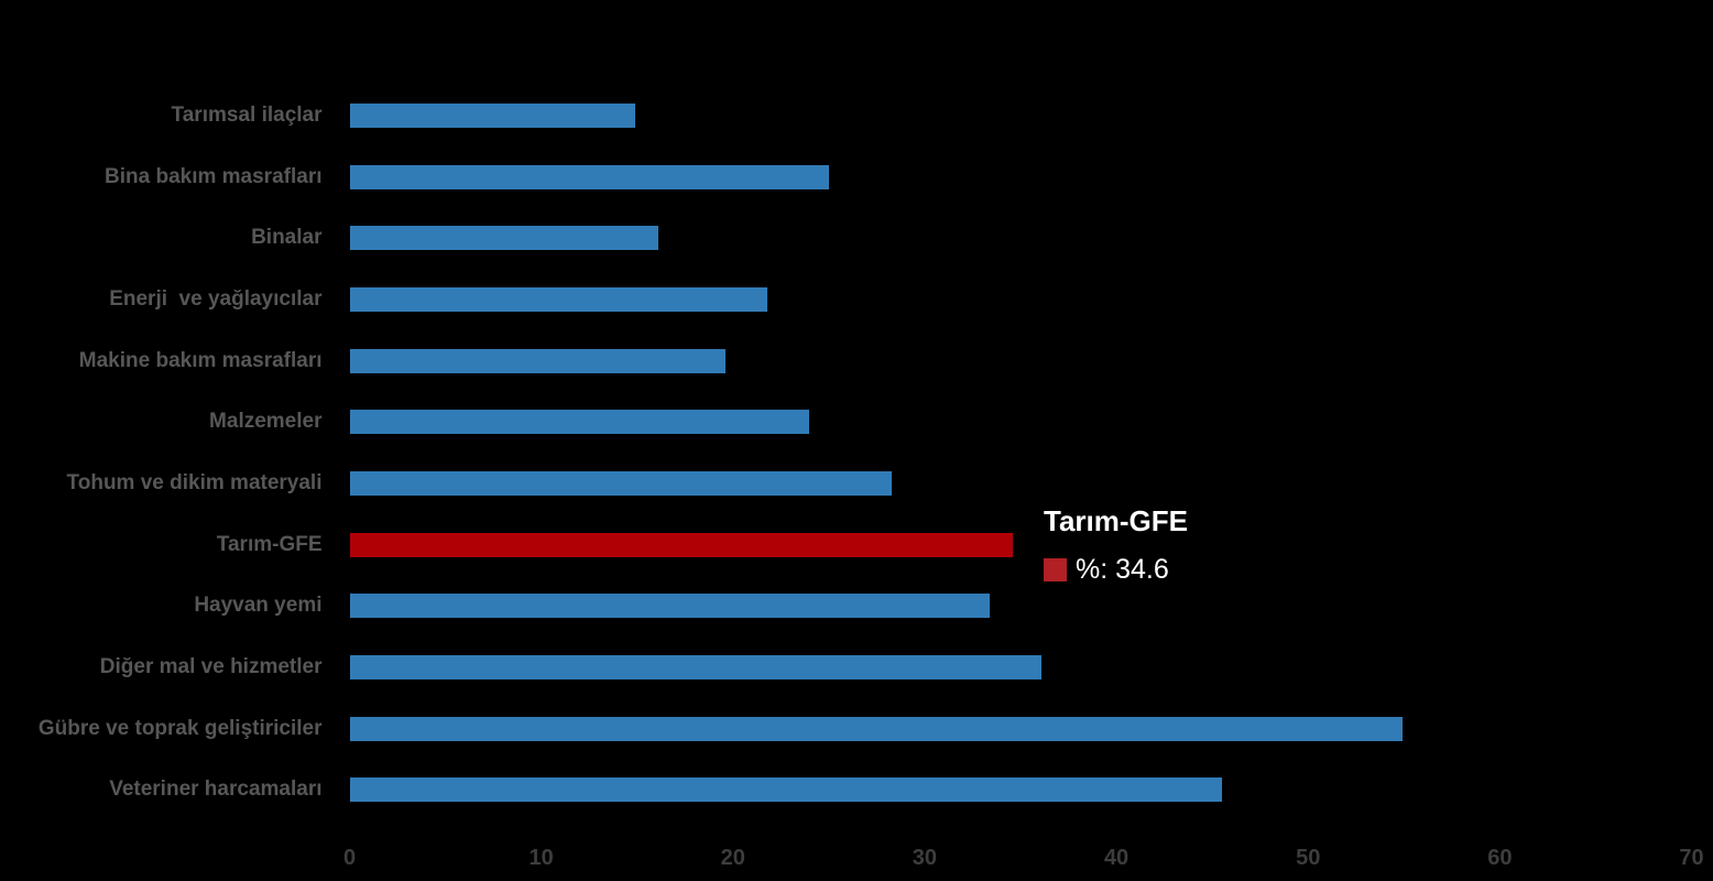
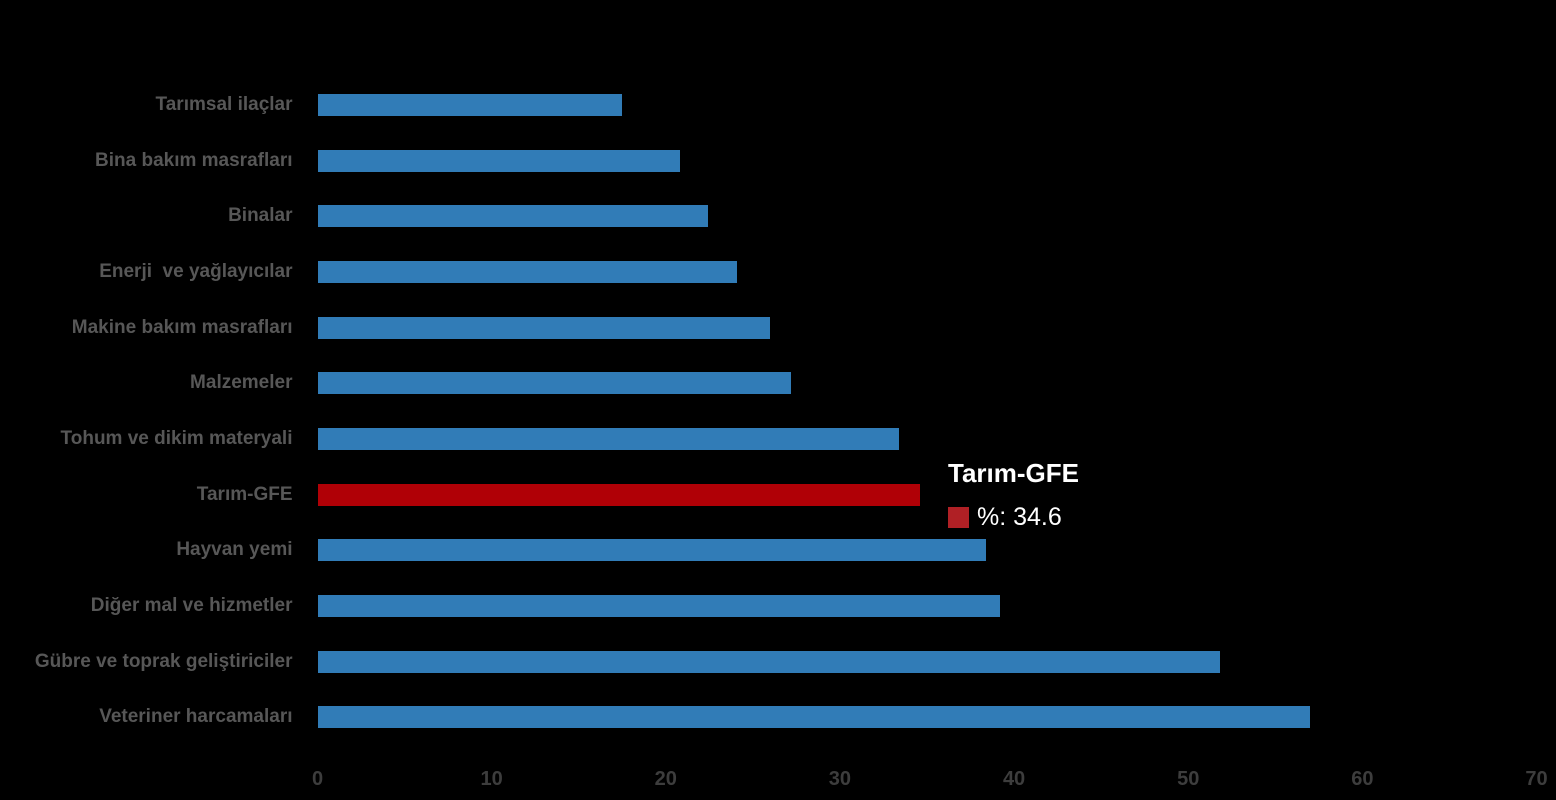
Tarımsal ilaçlar: 14.9 -> 17.5
Bina bakım masrafları: 25.0 -> 20.8
Binalar: 16.1 -> 22.4
Enerji ve yağlayıcılar: 21.8 -> 24.1
Makine bakım masrafları: 19.6 -> 26.0
Malzemeler: 24.0 -> 27.2
Tohum ve dikim materyali: 28.3 -> 33.4
Hayvan yemi: 33.4 -> 38.4
Diğer mal ve hizmetler: 36.1 -> 39.2
Gübre ve toprak geliştiriciler: 54.9 -> 51.8
Veteriner harcamaları: 45.5 -> 57.0
